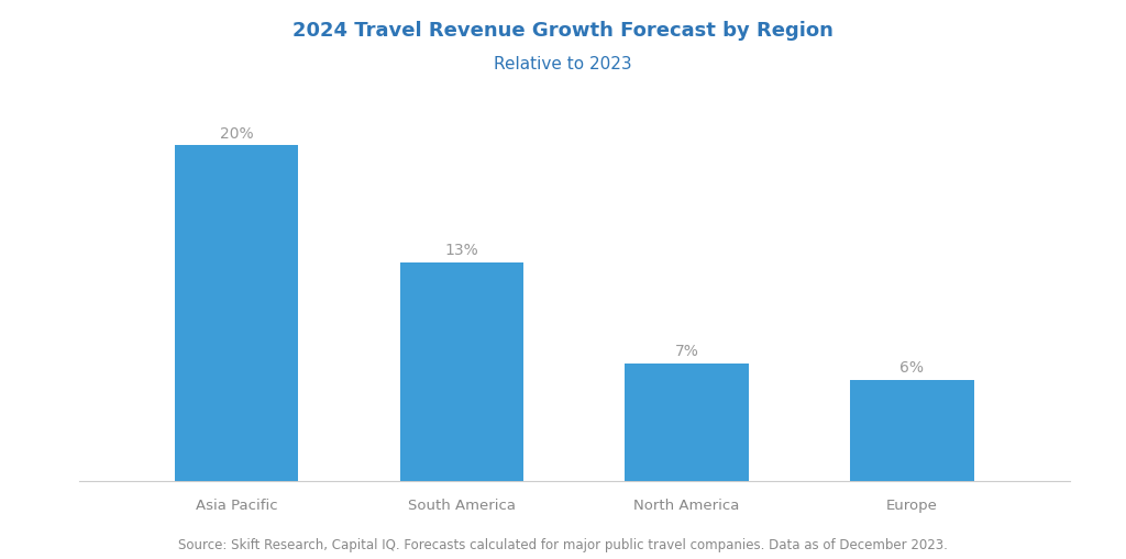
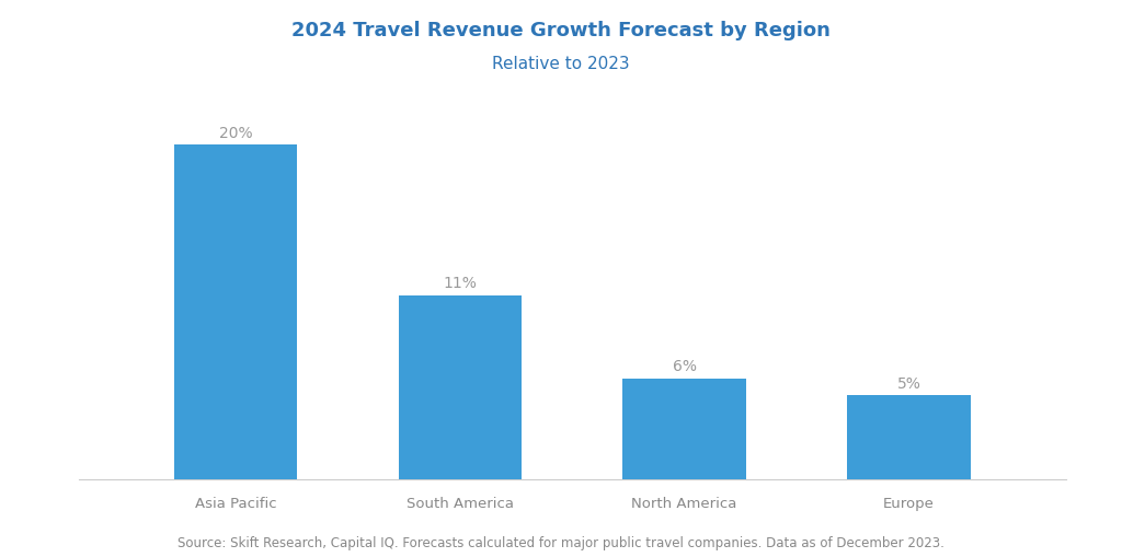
South America: 13% -> 11%
North America: 7% -> 6%
Europe: 6% -> 5%
